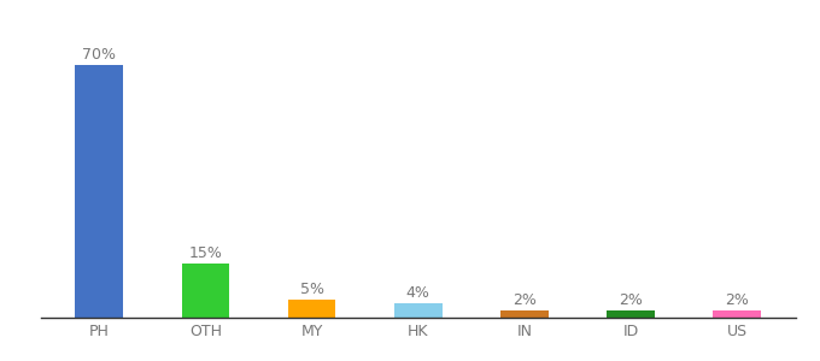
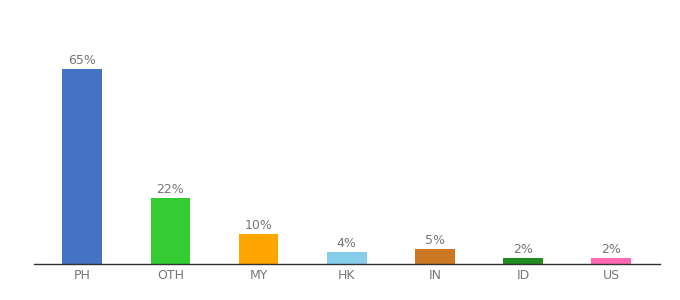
PH: 70% -> 65%
OTH: 15% -> 22%
MY: 5% -> 10%
IN: 2% -> 5%
